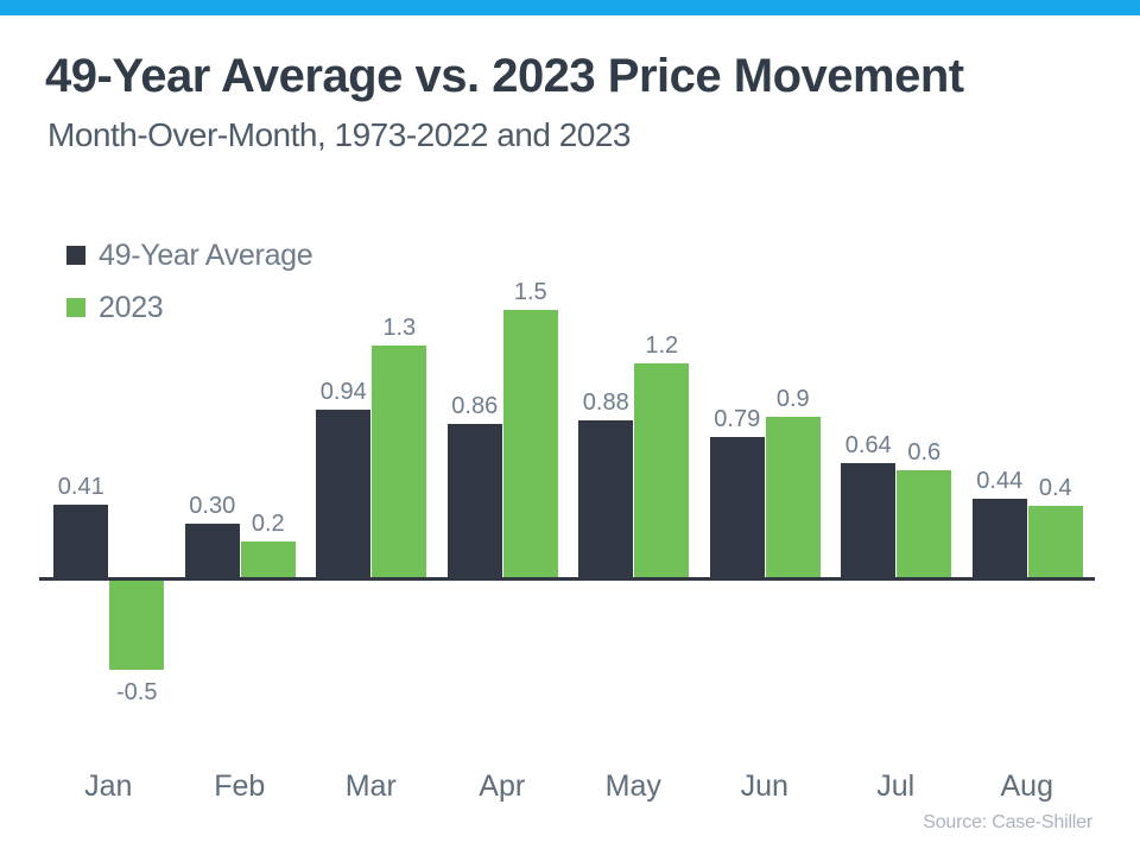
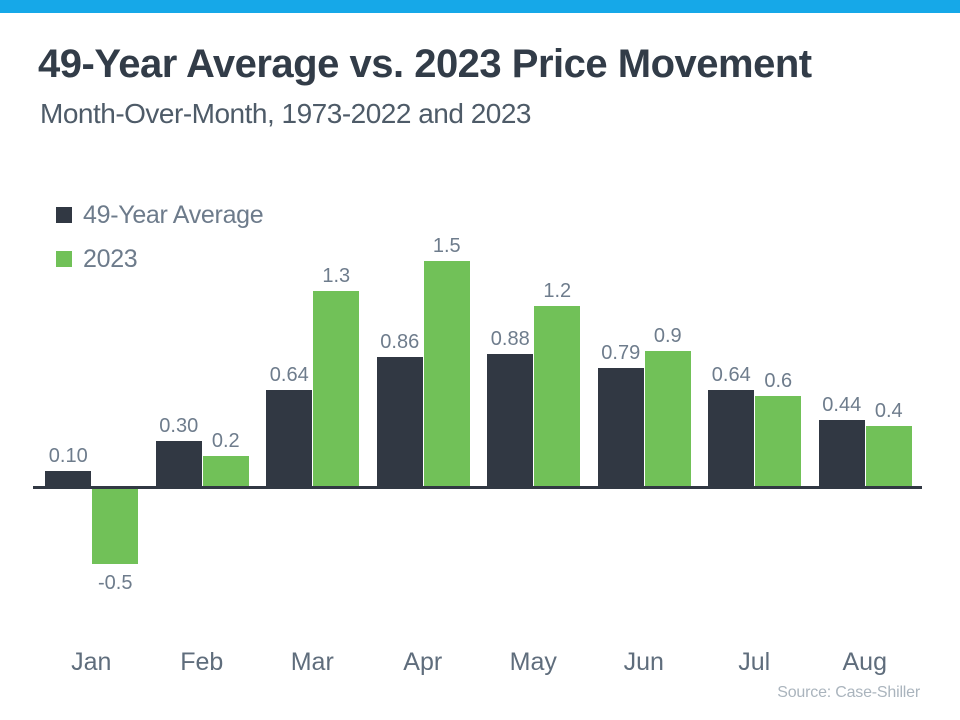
49-Year Average/Jan: 0.41 -> 0.10
49-Year Average/Mar: 0.94 -> 0.64
